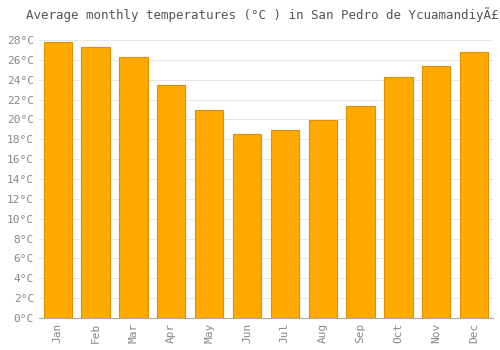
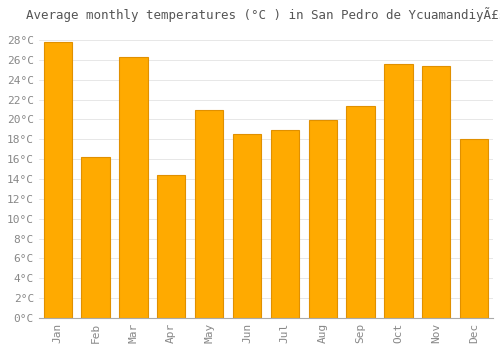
Feb: 27.3°C -> 16.2°C
Apr: 23.5°C -> 14.4°C
Oct: 24.3°C -> 25.6°C
Dec: 26.8°C -> 18.0°C
